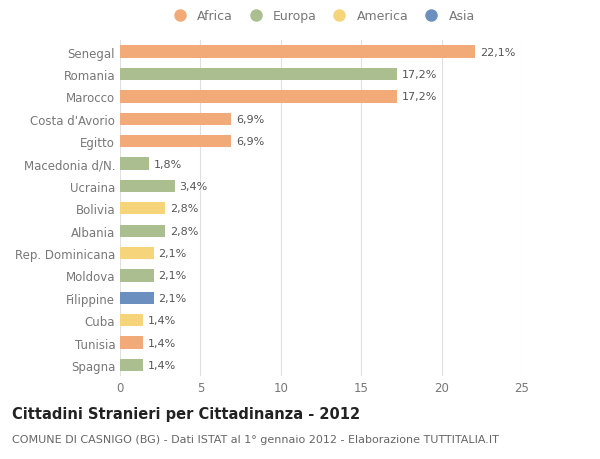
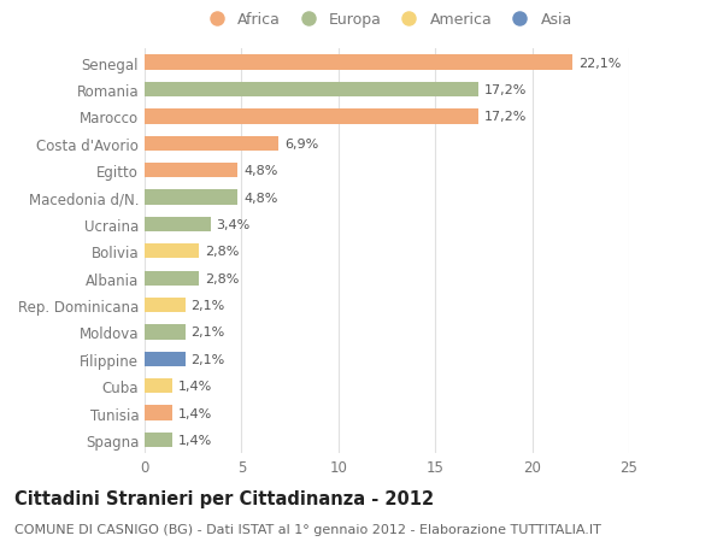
Egitto: 6,9% -> 4,8%
Macedonia d/N.: 1,8% -> 4,8%
